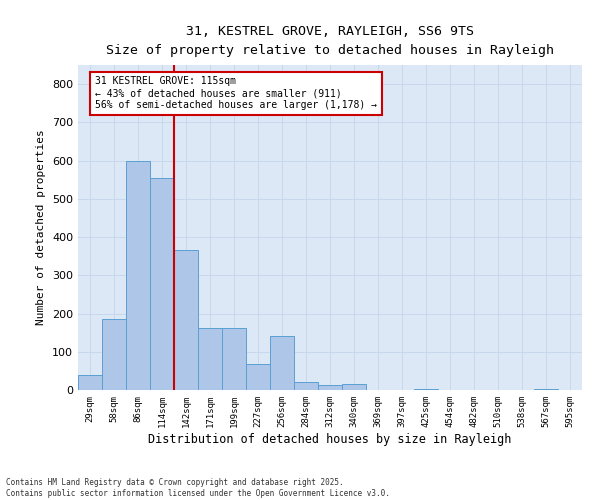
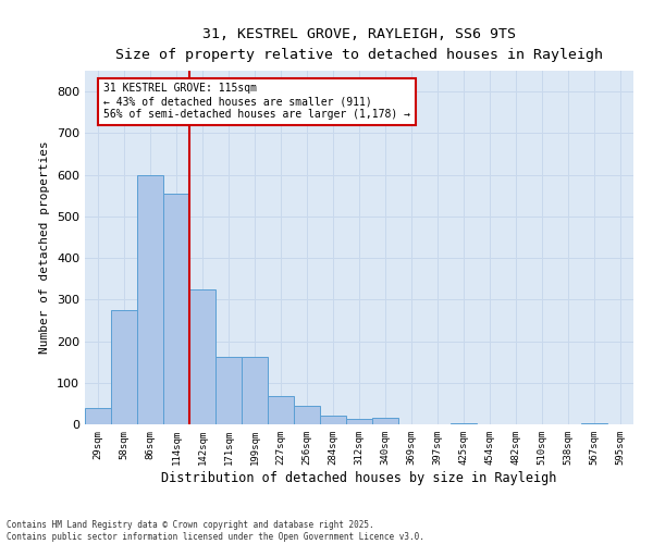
58sqm: 185 -> 275
142sqm: 365 -> 325
256sqm: 140 -> 45
